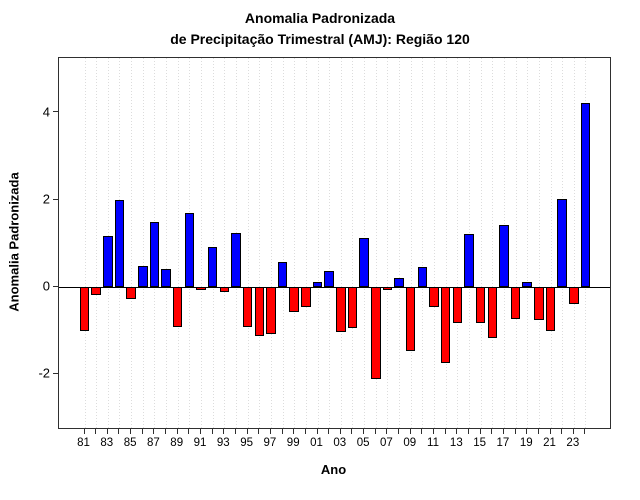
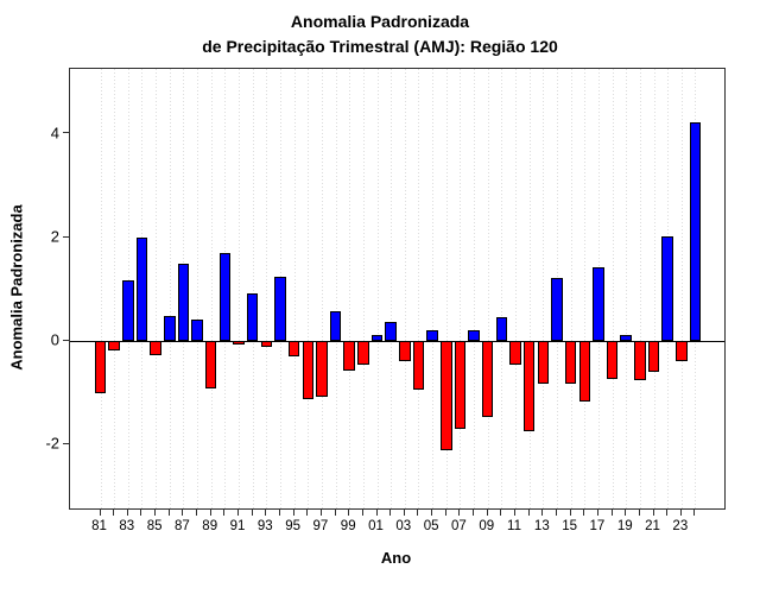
95: -0.9 -> -0.3
03: -1.1 -> -0.4
05: 1.1 -> 0.2
07: -0.1 -> -1.7
21: -1.0 -> -0.6
